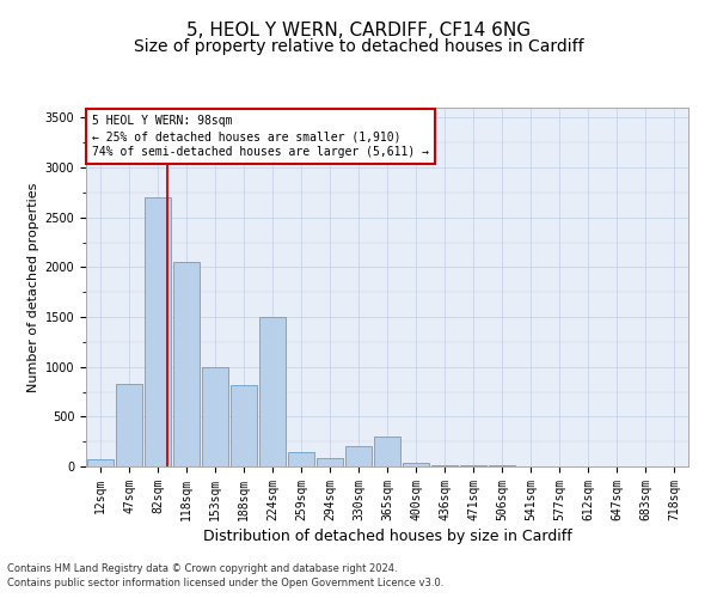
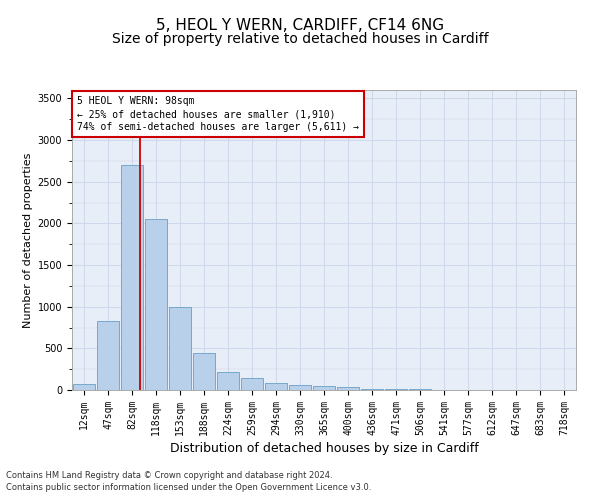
188sqm: 820 -> 450
224sqm: 1500 -> 220
330sqm: 200 -> 60
365sqm: 300 -> 40
